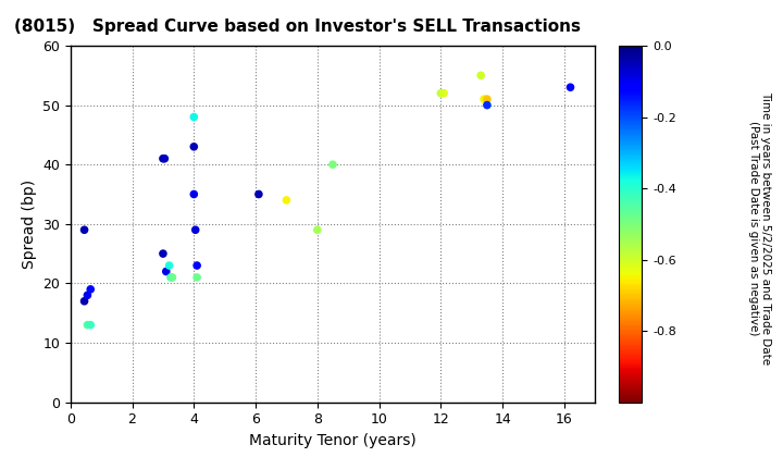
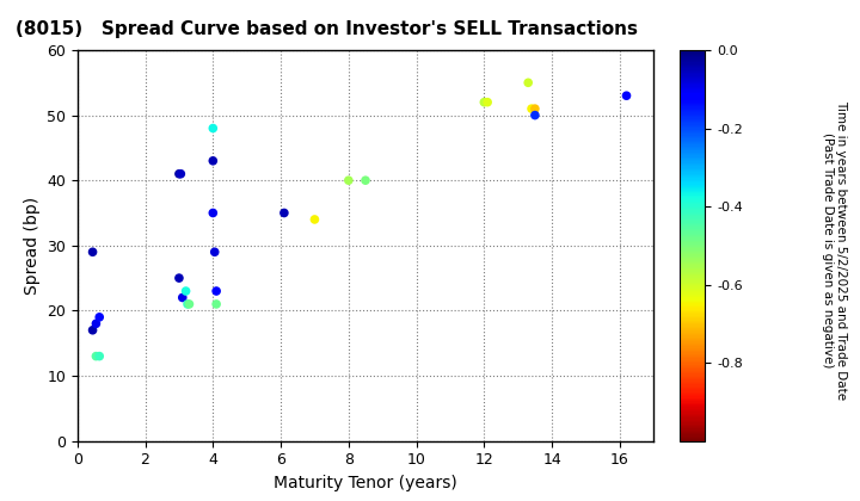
8: 29 -> 40
